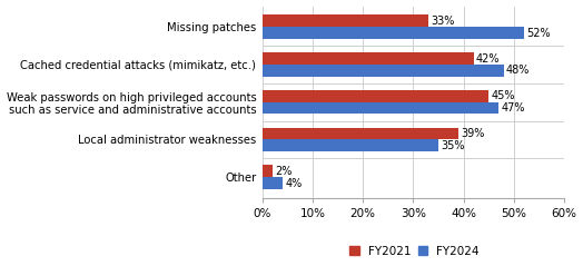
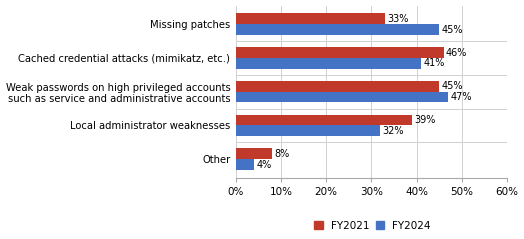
FY2024/Missing patches: 52% -> 45%
FY2021/Cached credential attacks (mimikatz, etc.): 42% -> 46%
FY2024/Cached credential attacks (mimikatz, etc.): 48% -> 41%
FY2024/Local administrator weaknesses: 35% -> 32%
FY2021/Other: 2% -> 8%
